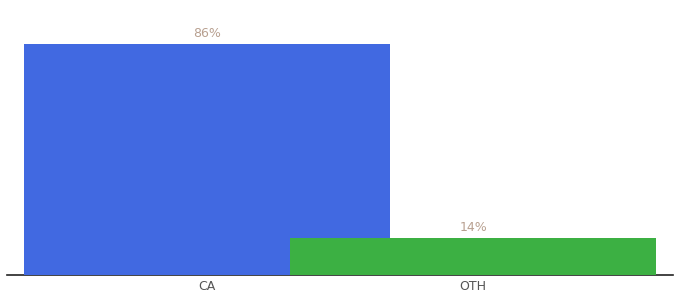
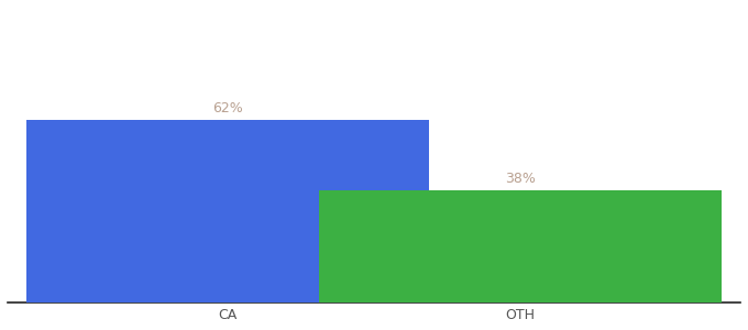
CA: 86% -> 62%
OTH: 14% -> 38%
